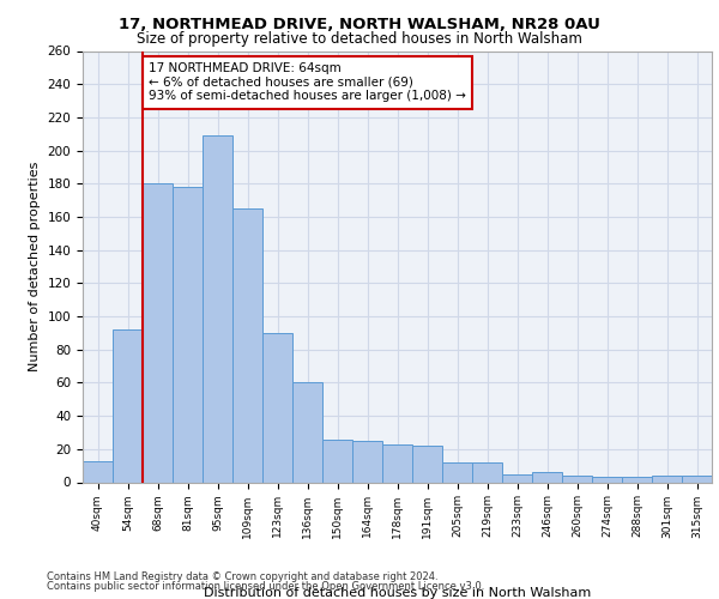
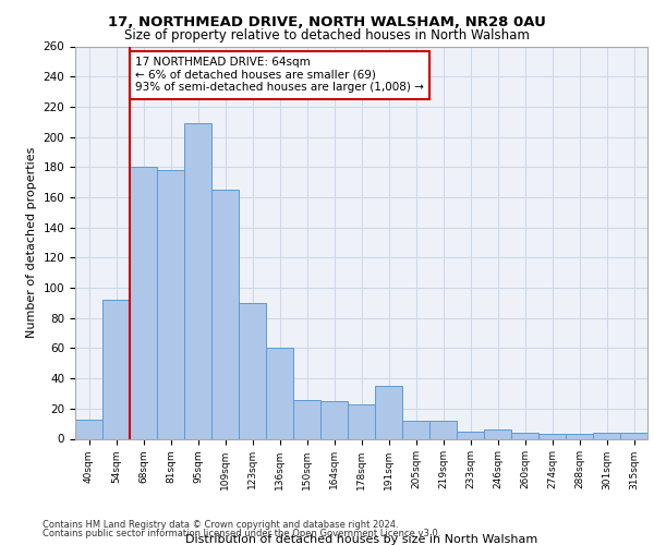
191sqm: 22 -> 35
